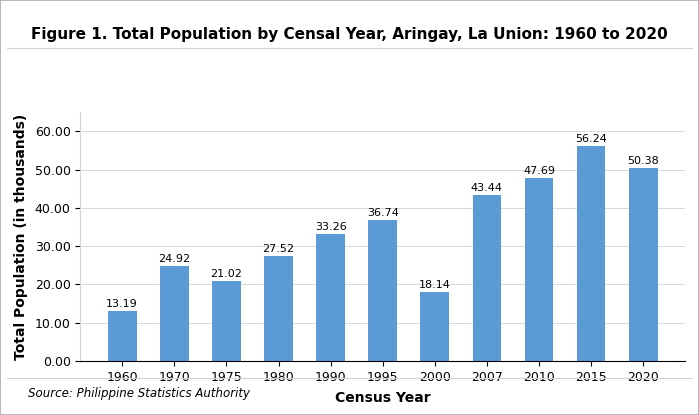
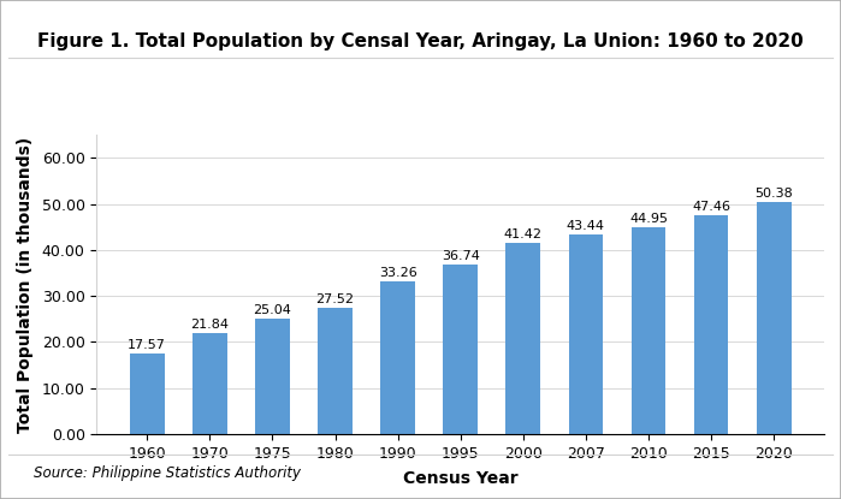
1960: 13.19 -> 17.57
1970: 24.92 -> 21.84
1975: 21.02 -> 25.04
2000: 18.14 -> 41.42
2010: 47.69 -> 44.95
2015: 56.24 -> 47.46
